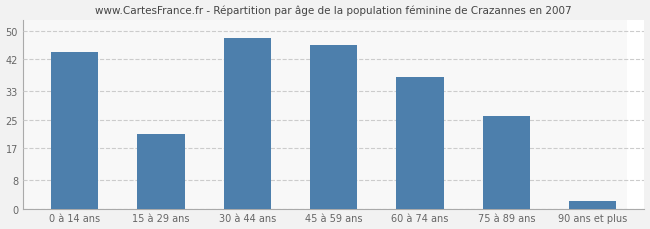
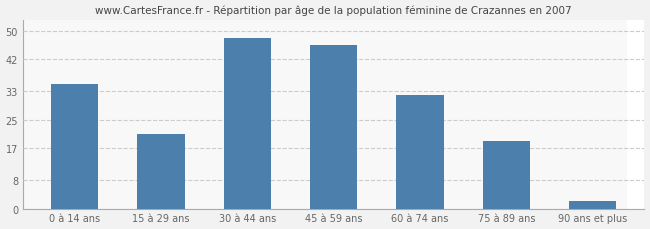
0 à 14 ans: 44 -> 35
60 à 74 ans: 37 -> 32
75 à 89 ans: 26 -> 19
